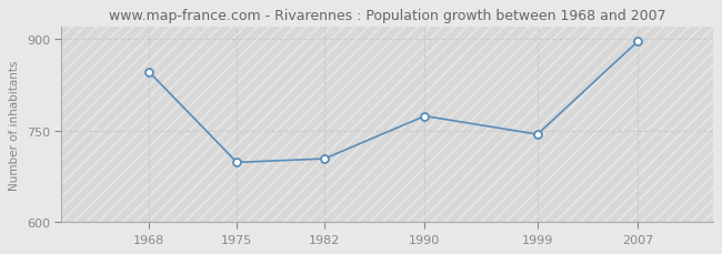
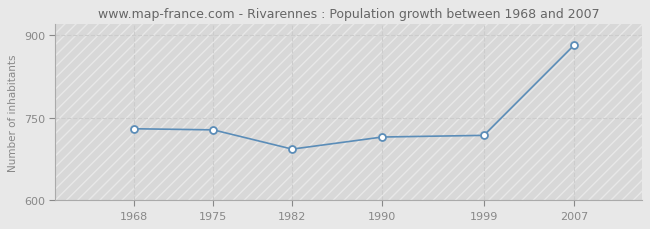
1968: 846 -> 730
1975: 698 -> 728
1982: 704 -> 693
1990: 774 -> 715
1999: 744 -> 718
2007: 896 -> 882
